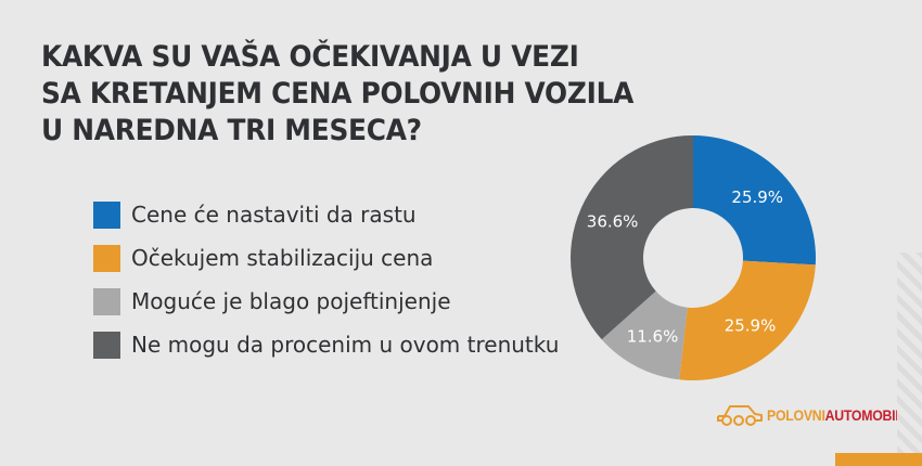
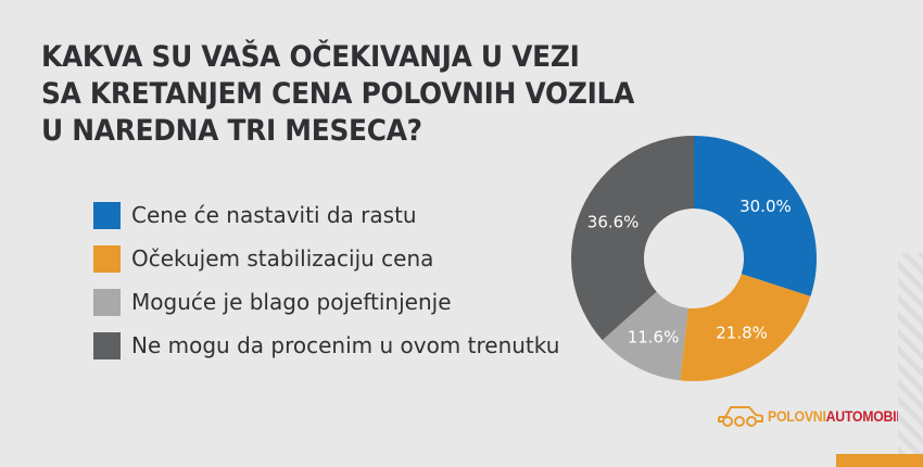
Cene će nastaviti da rastu: 25.9% -> 30.0%
Očekujem stabilizaciju cena: 25.9% -> 21.8%
